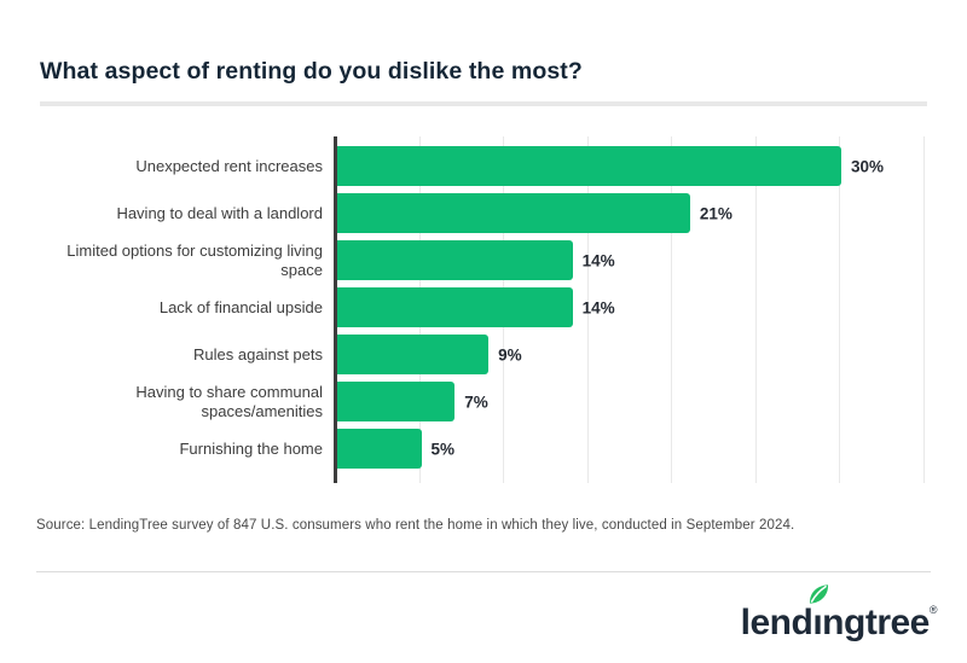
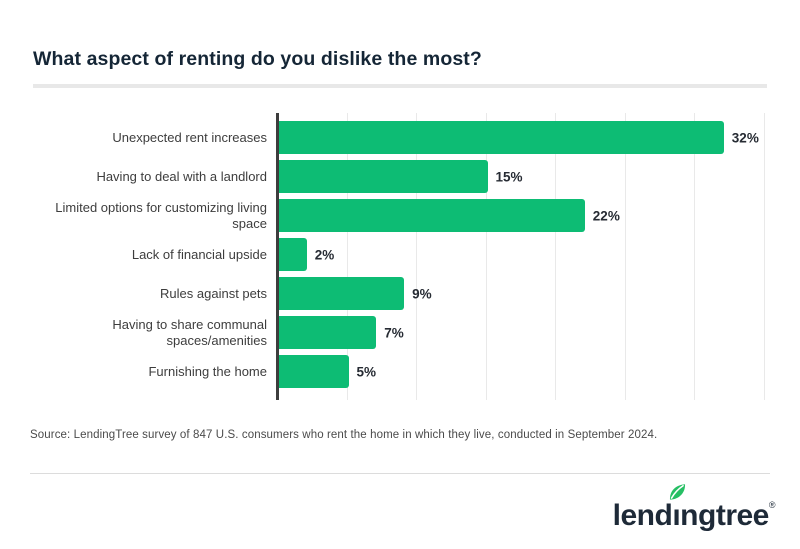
Unexpected rent increases: 30% -> 32%
Having to deal with a landlord: 21% -> 15%
Limited options for customizing living space: 14% -> 22%
Lack of financial upside: 14% -> 2%
